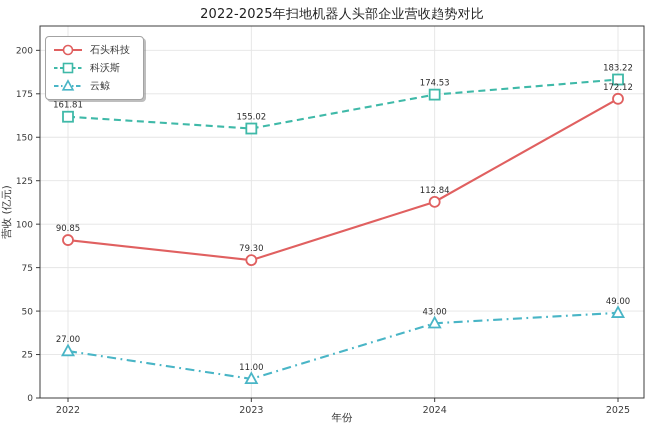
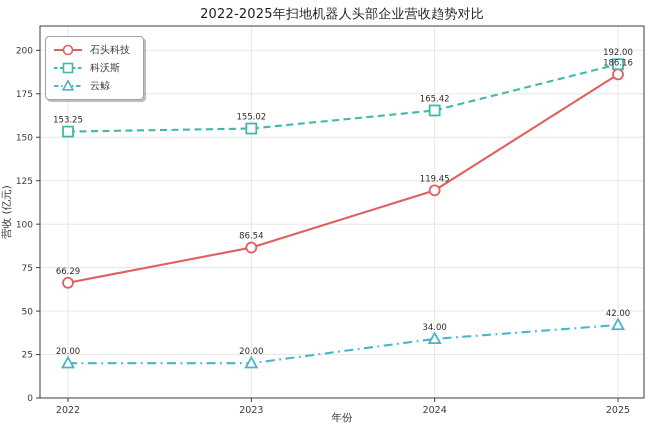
石头科技/2022: 90.85 -> 66.29
科沃斯/2022: 161.81 -> 153.25
云鲸/2022: 27.00 -> 20.00
石头科技/2023: 79.30 -> 86.54
云鲸/2023: 11.00 -> 20.00
石头科技/2024: 112.84 -> 119.45
科沃斯/2024: 174.53 -> 165.42
云鲸/2024: 43.00 -> 34.00
石头科技/2025: 172.12 -> 186.16
科沃斯/2025: 183.22 -> 192.00
云鲸/2025: 49.00 -> 42.00
